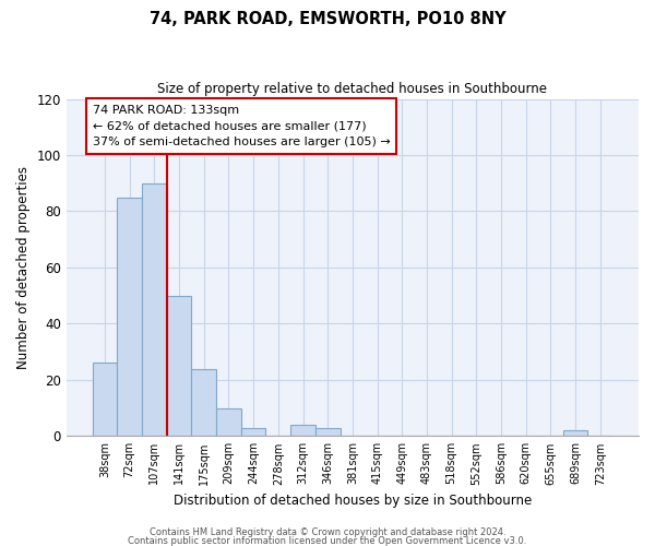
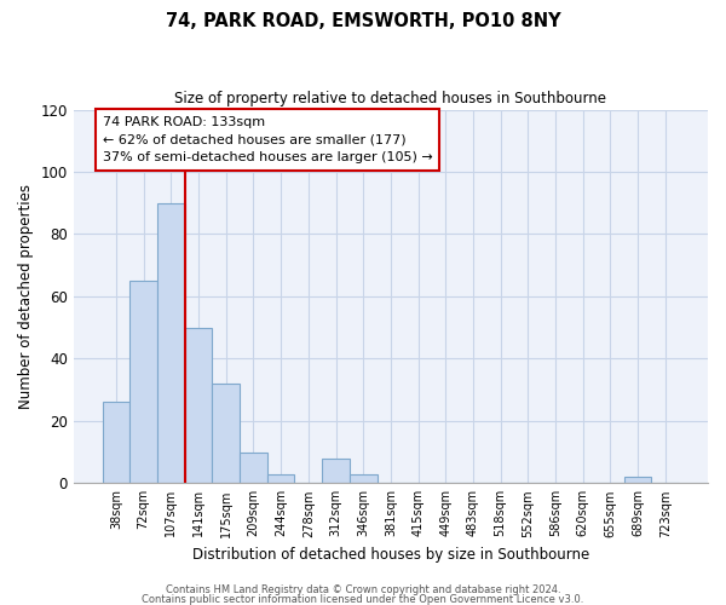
72sqm: 85 -> 65
175sqm: 24 -> 32
312sqm: 4 -> 8
